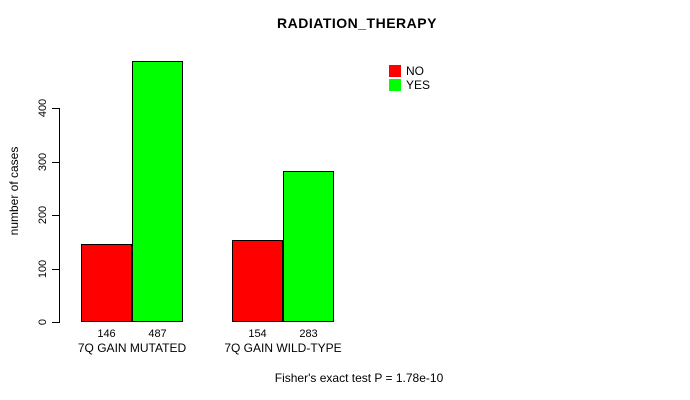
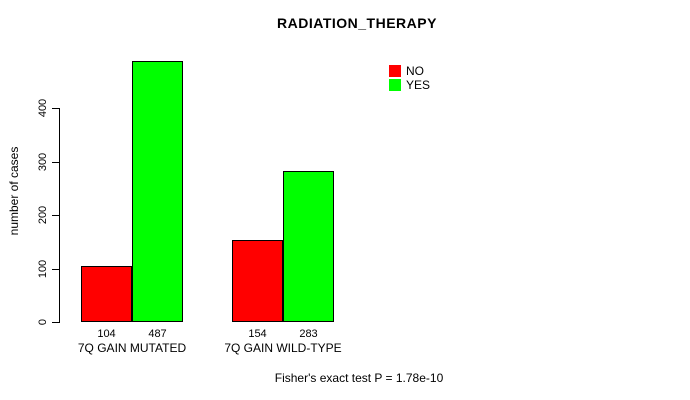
NO/7Q GAIN MUTATED: 146 -> 104
